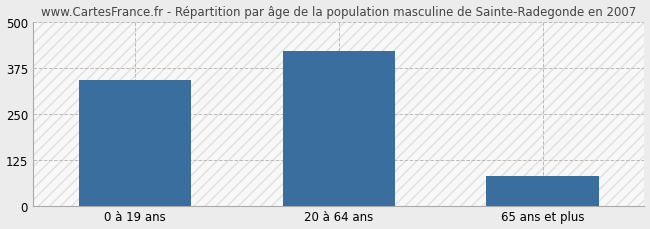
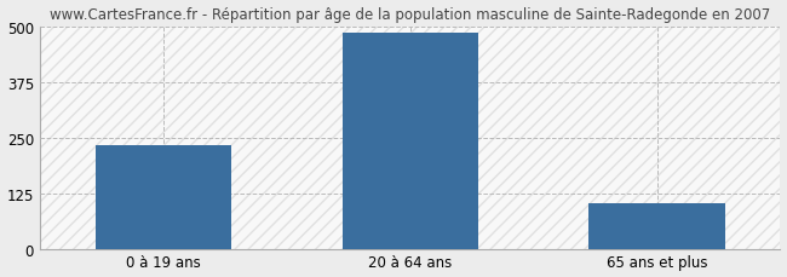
0 à 19 ans: 340 -> 232
20 à 64 ans: 420 -> 484
65 ans et plus: 80 -> 101
